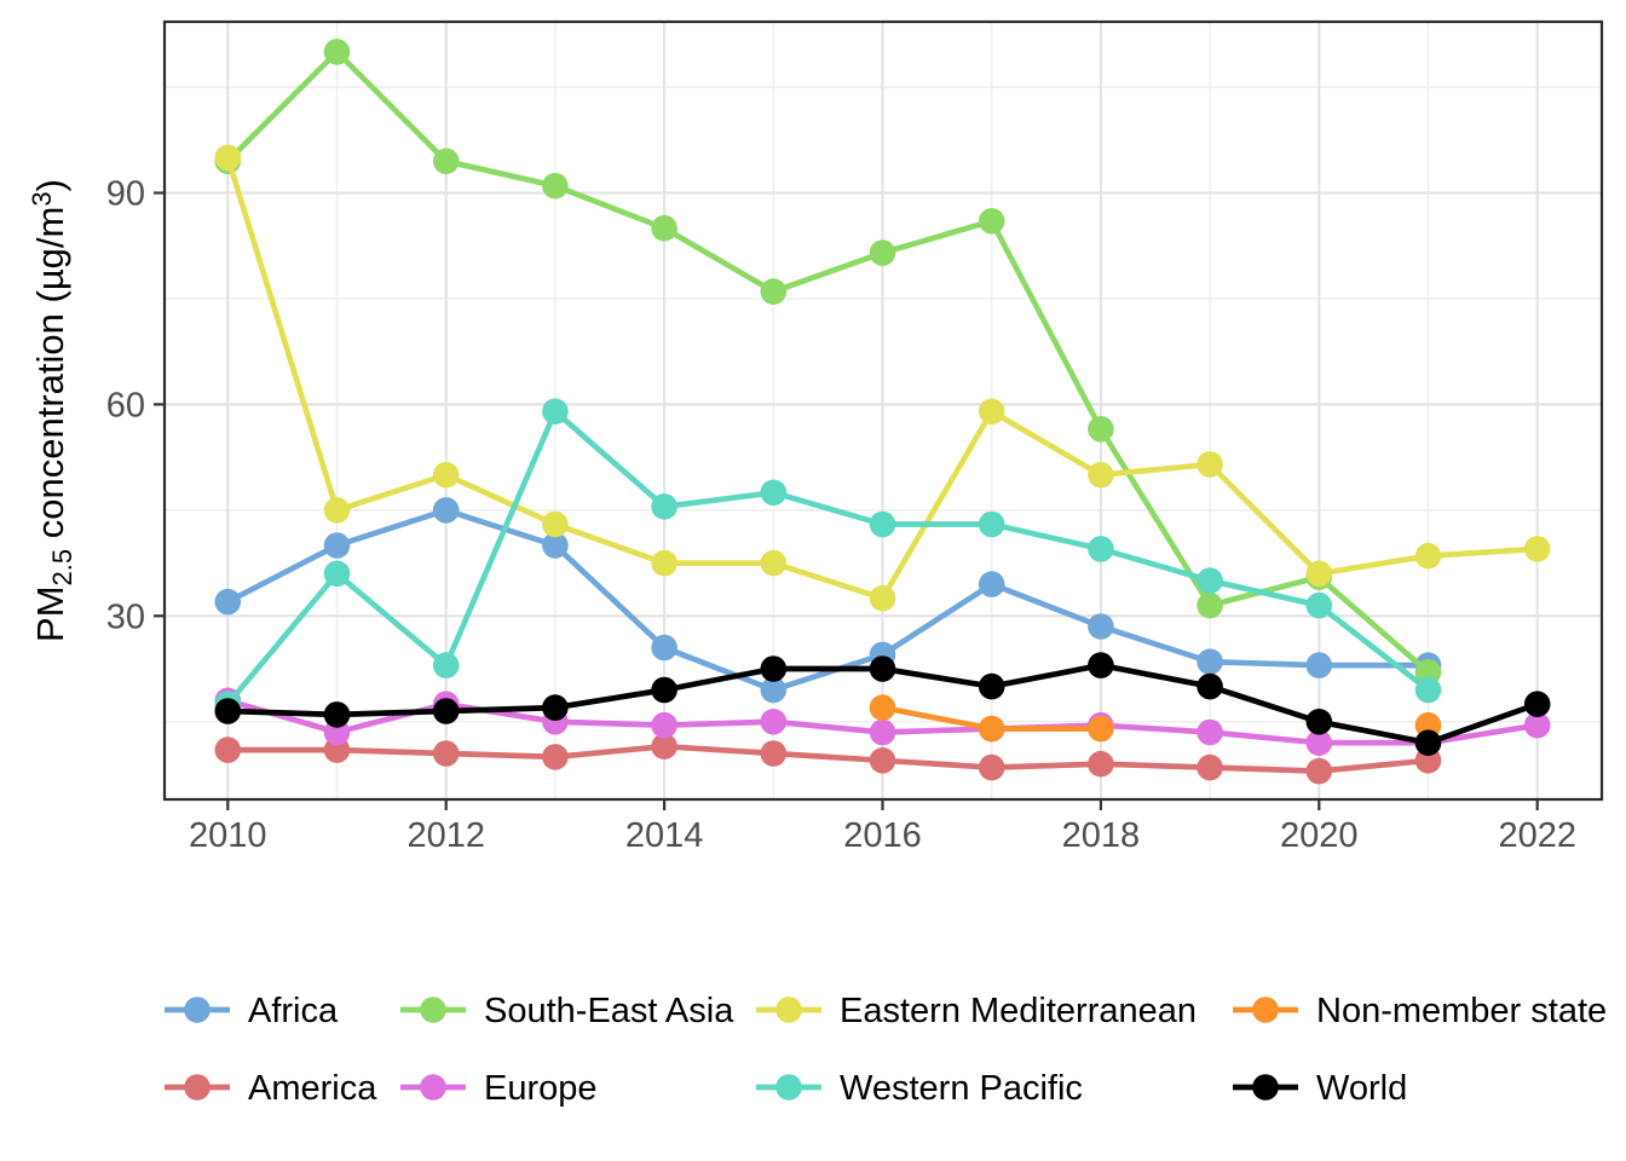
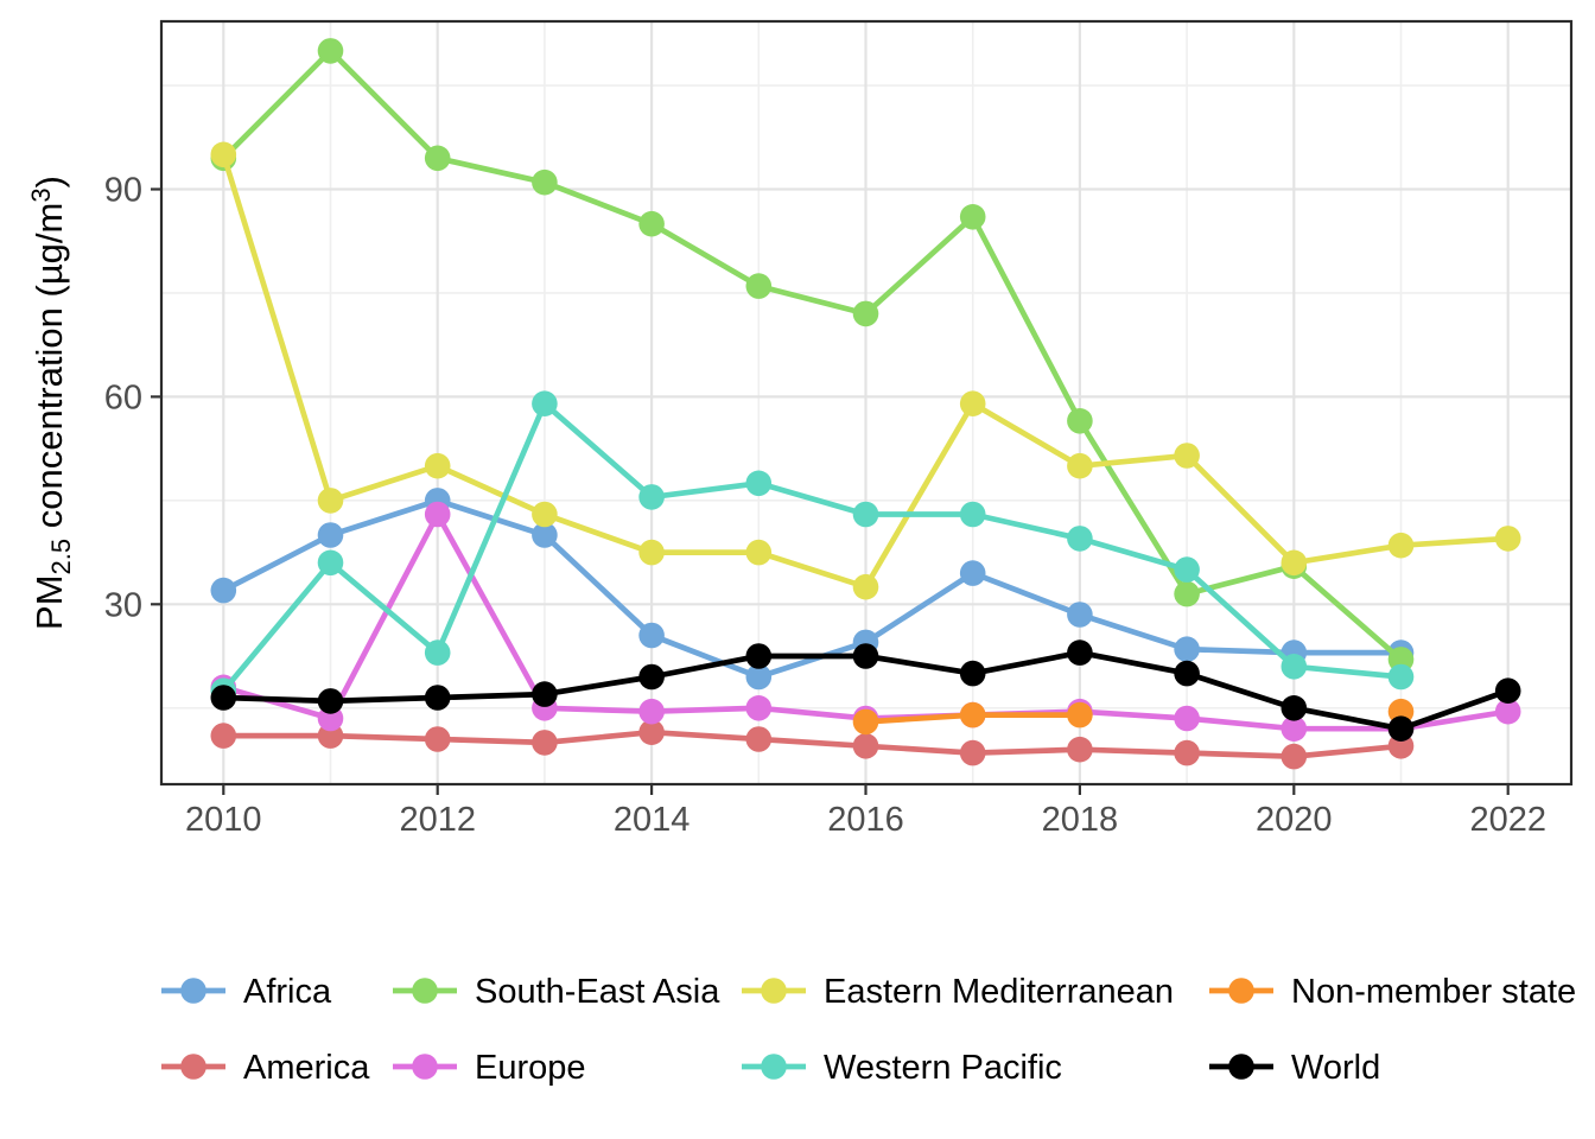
Europe/2012: 18 -> 43
South-East Asia/2016: 82 -> 72
Non-member state/2016: 17 -> 13
Western Pacific/2020: 32 -> 21
